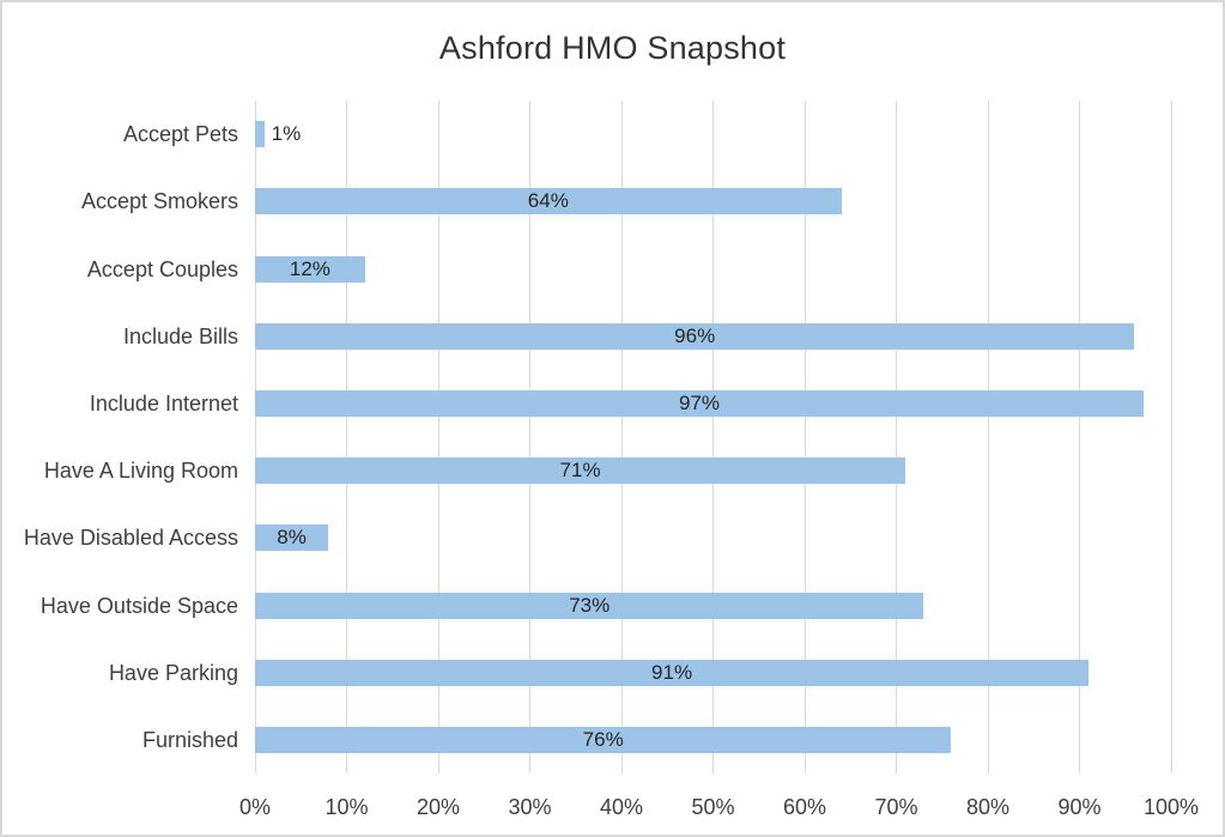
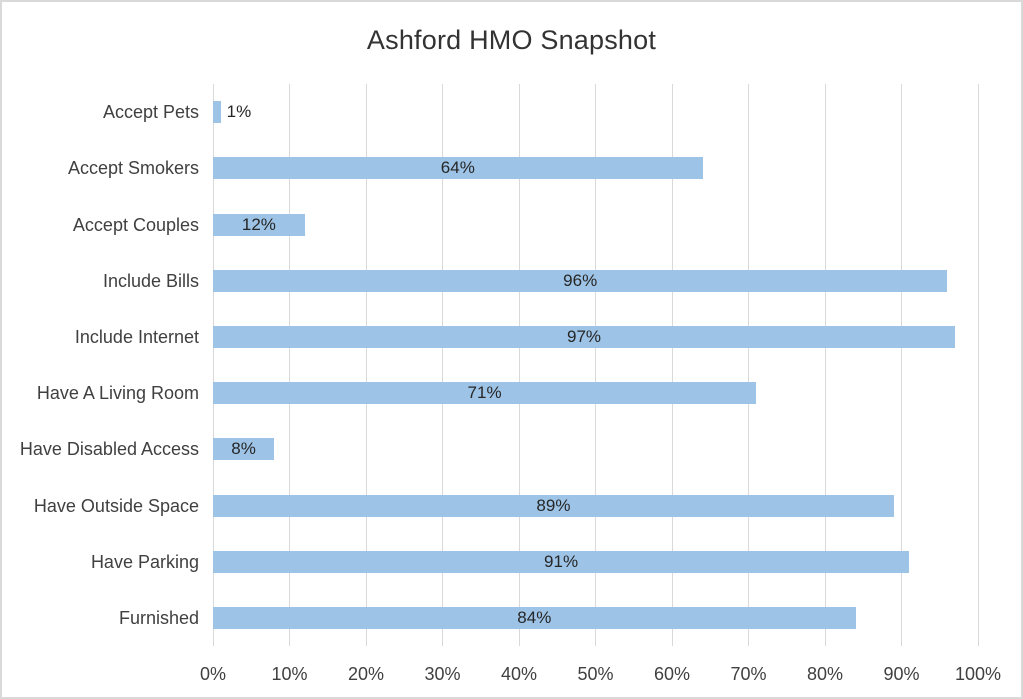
Have Outside Space: 73% -> 89%
Furnished: 76% -> 84%
